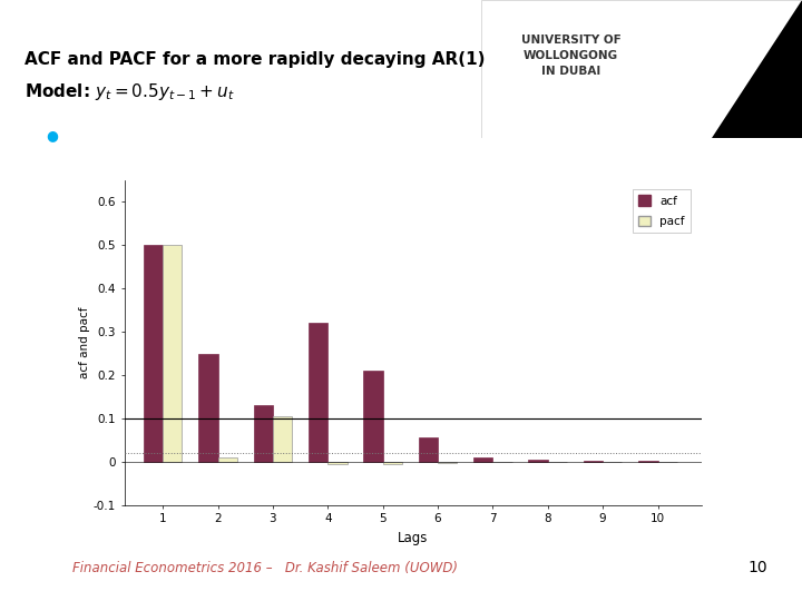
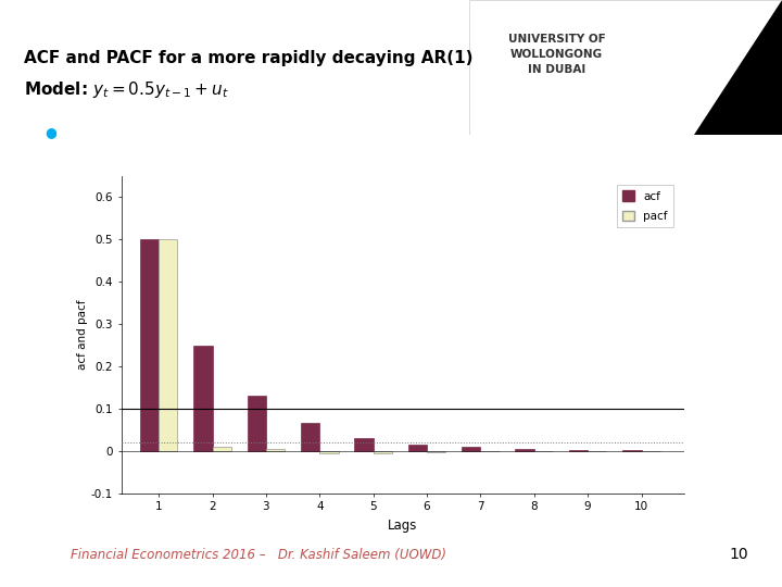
pacf/3: 0.105 -> 0.005
acf/4: 0.320 -> 0.065
acf/5: 0.210 -> 0.030
acf/6: 0.055 -> 0.015
